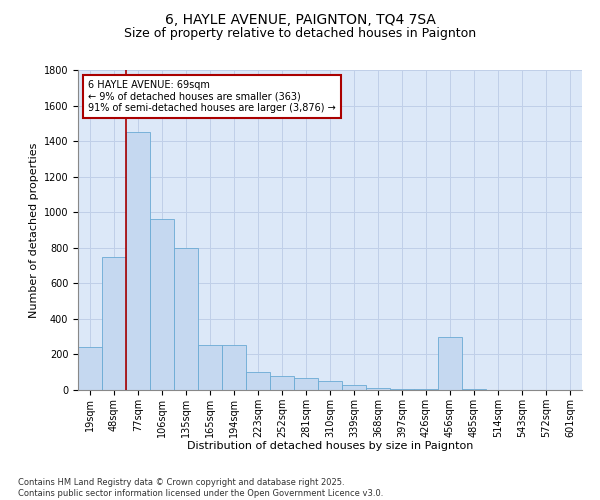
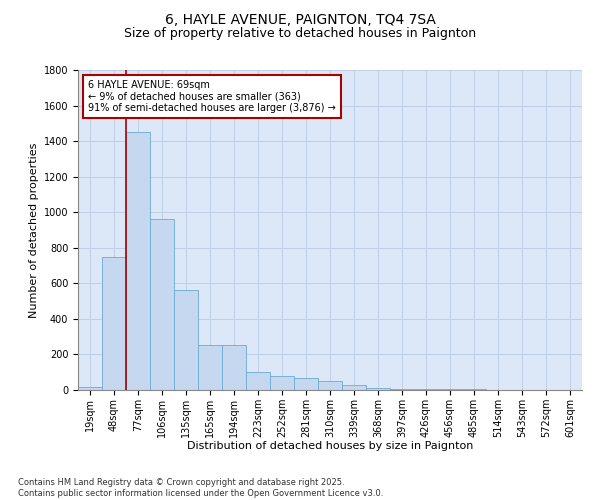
19sqm: 240 -> 20
135sqm: 800 -> 560
456sqm: 300 -> 0
